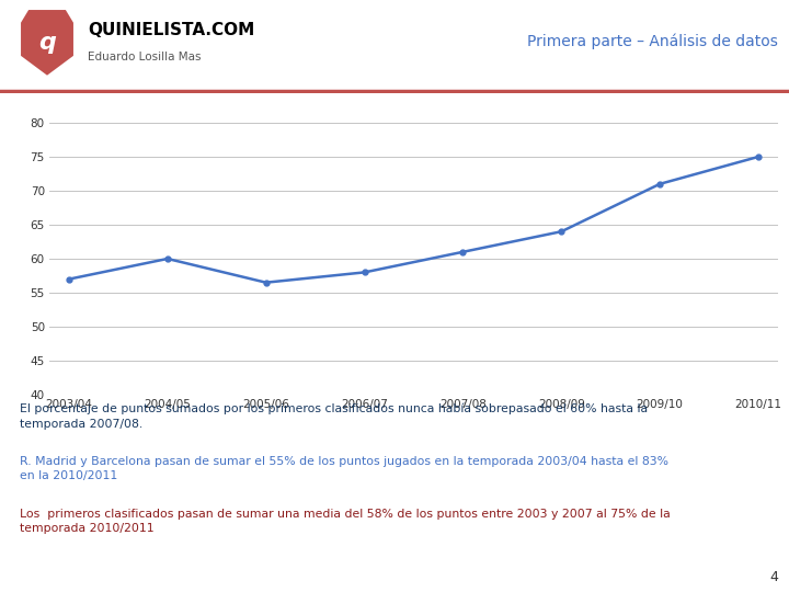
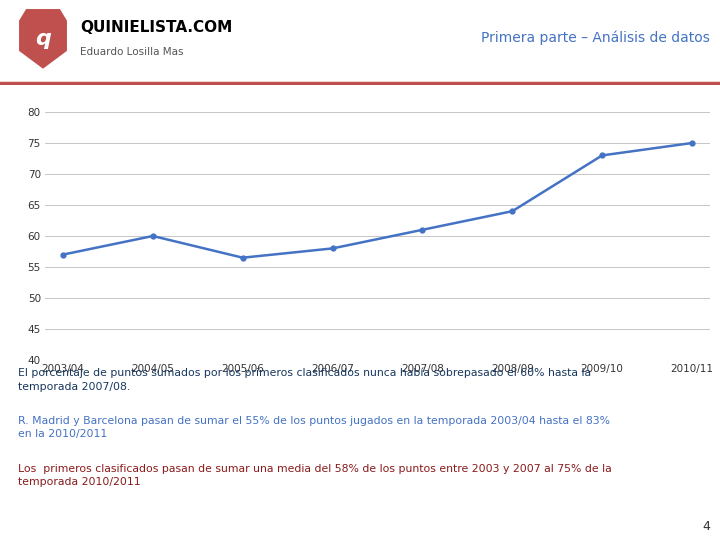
2009/10: 71.0 -> 73.0
